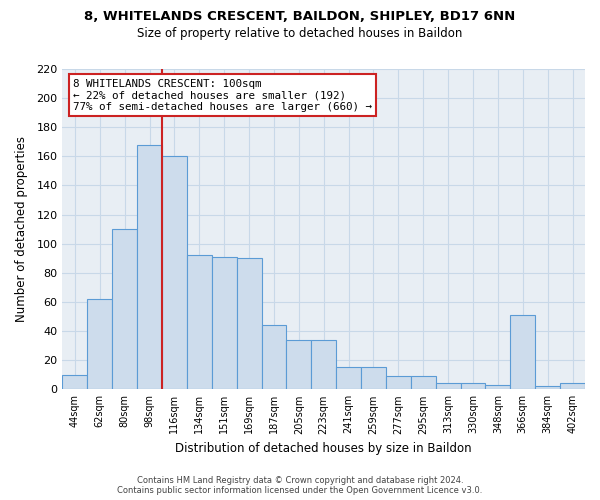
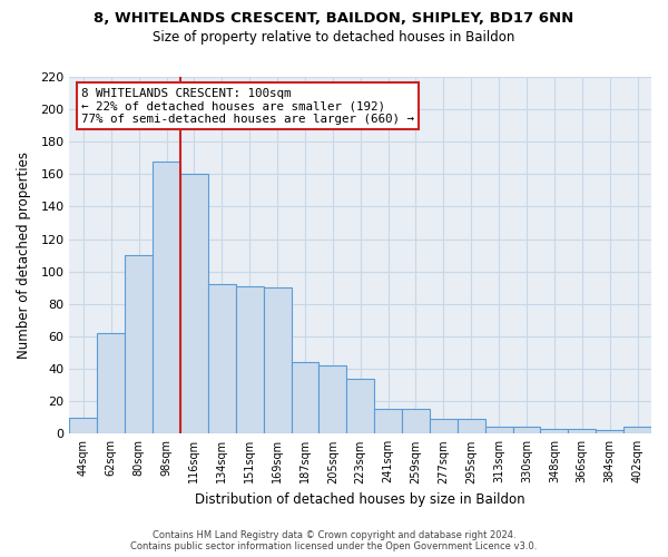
205sqm: 34 -> 42
366sqm: 51 -> 3
